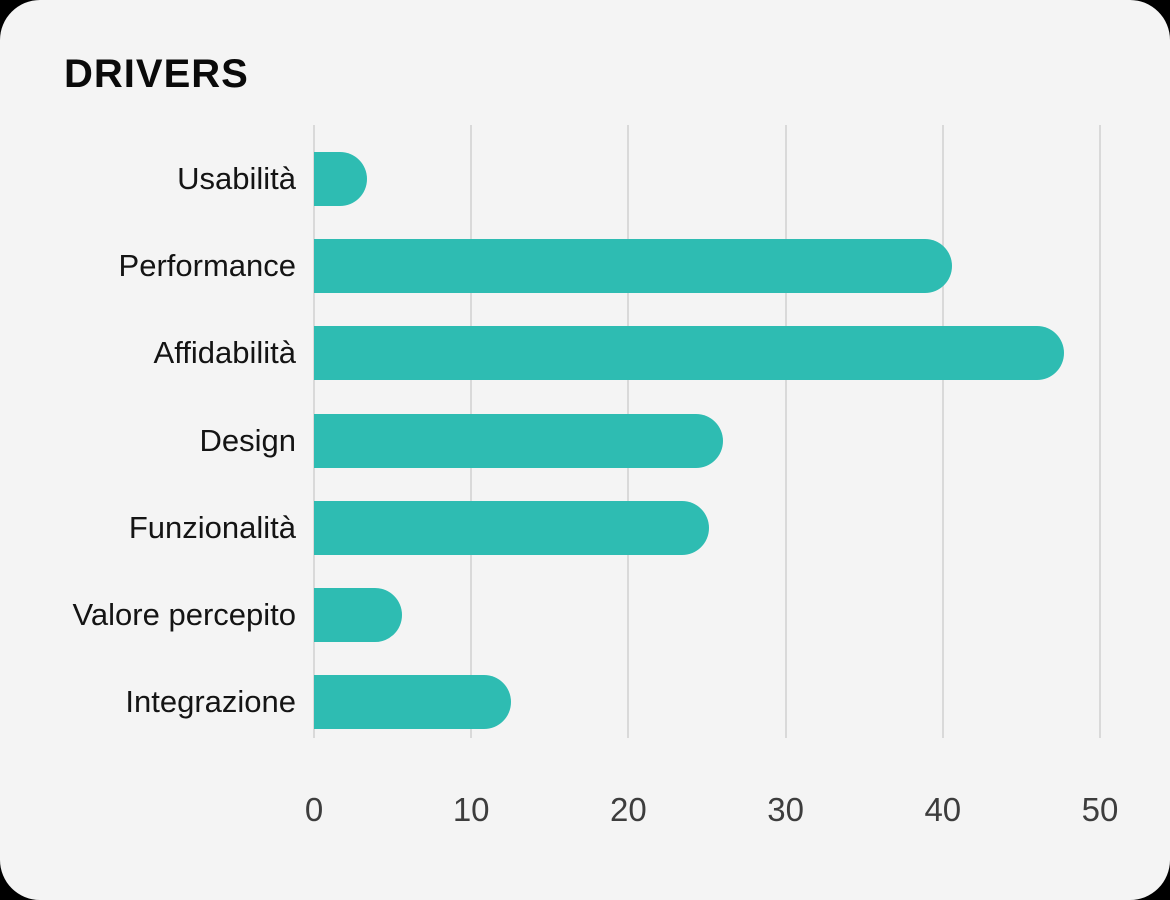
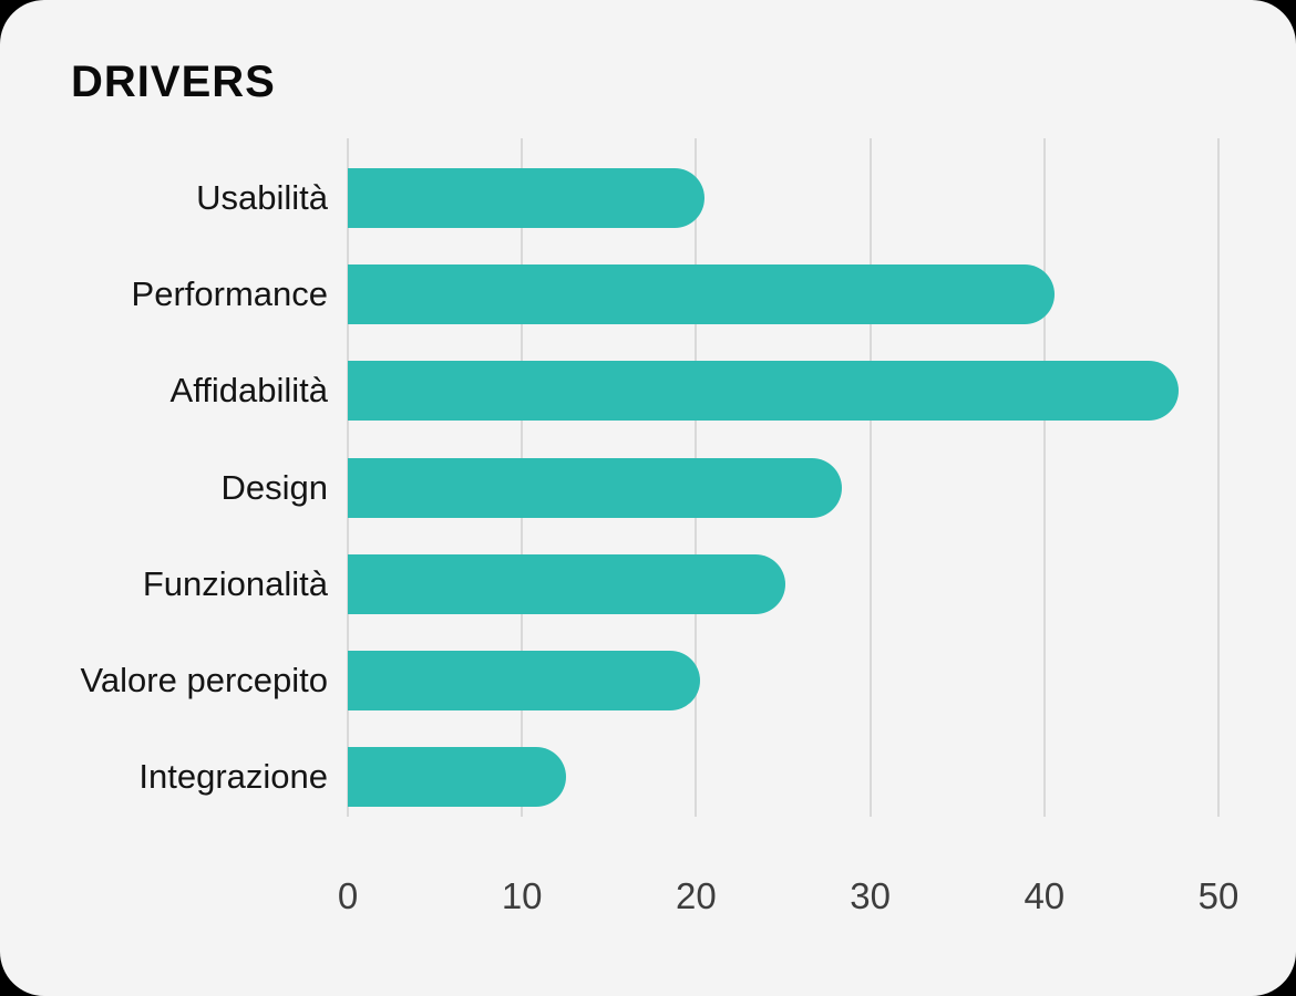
Usabilità: 3.4 -> 20.5
Design: 26.0 -> 28.4
Valore percepito: 5.6 -> 20.2
